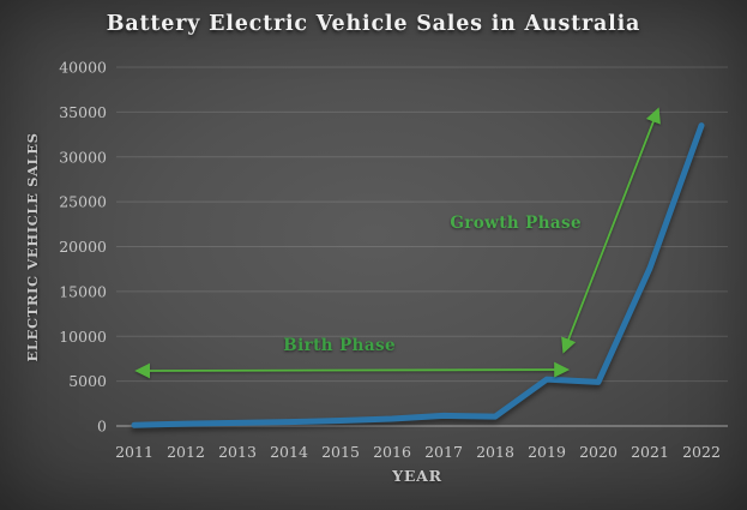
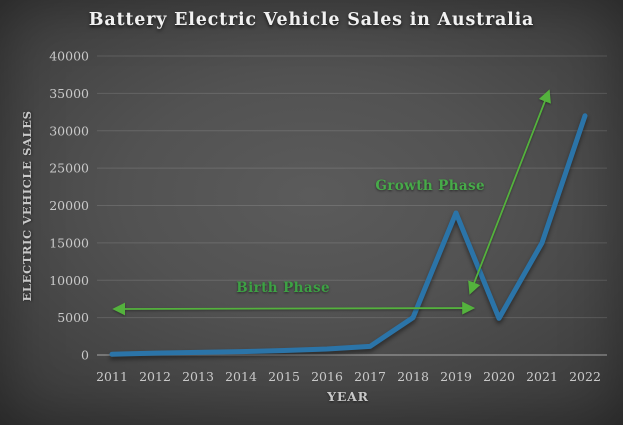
2018: 1000 -> 5000
2019: 5000 -> 19000
2021: 18000 -> 15000
2022: 34000 -> 32000
